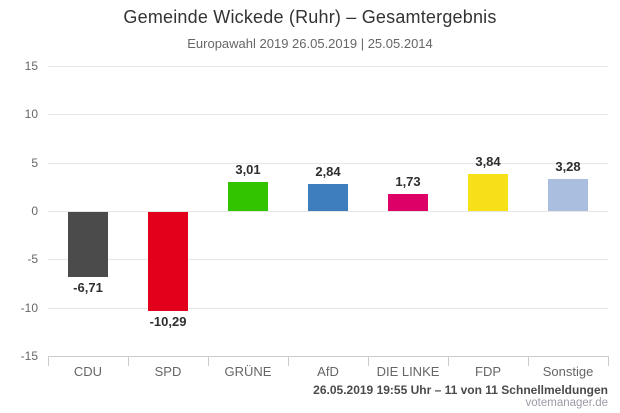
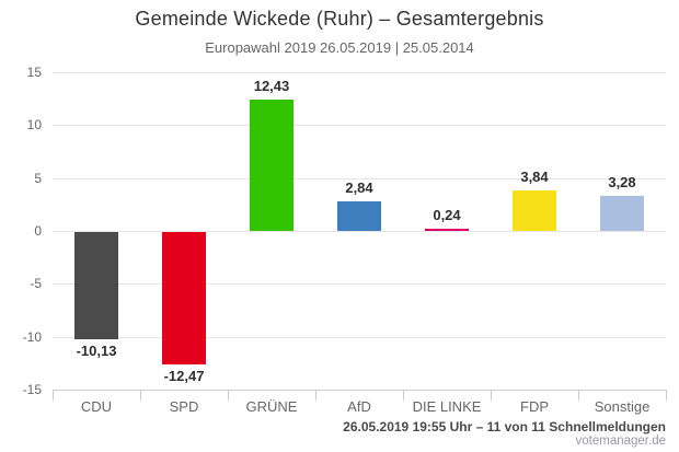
CDU: -6,71 -> -10,13
SPD: -10,29 -> -12,47
GRÜNE: 3,01 -> 12,43
DIE LINKE: 1,73 -> 0,24
